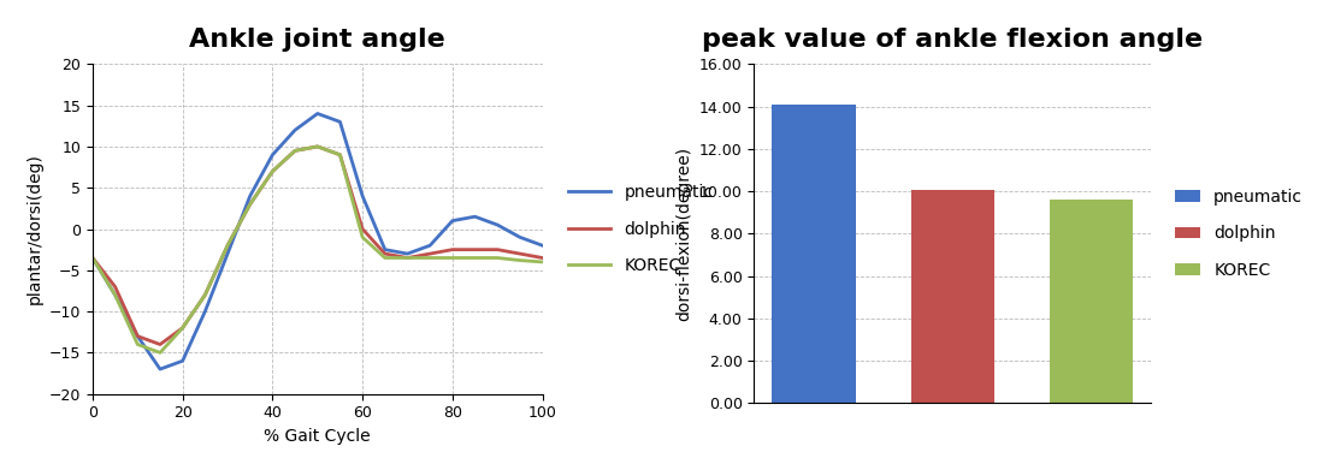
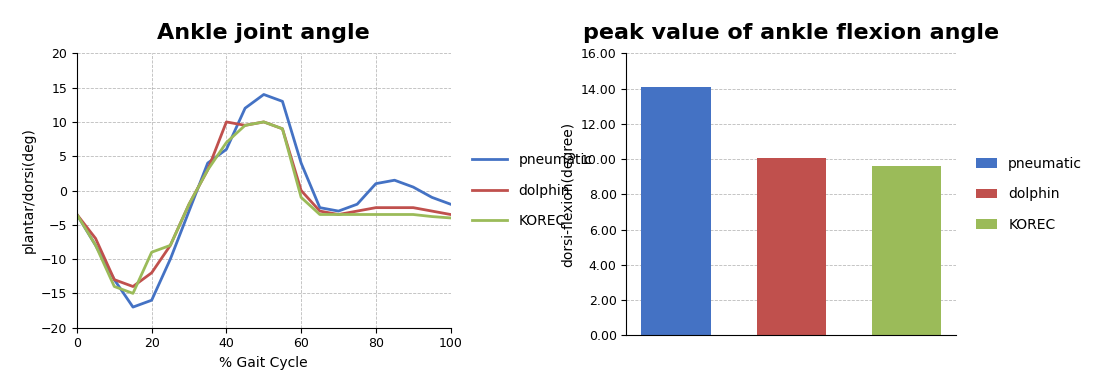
Ankle joint angle/KOREC/20: -12.0 -> -9.0
Ankle joint angle/pneumatic/40: 9.0 -> 6.0
Ankle joint angle/dolphin/40: 7.0 -> 10.0
